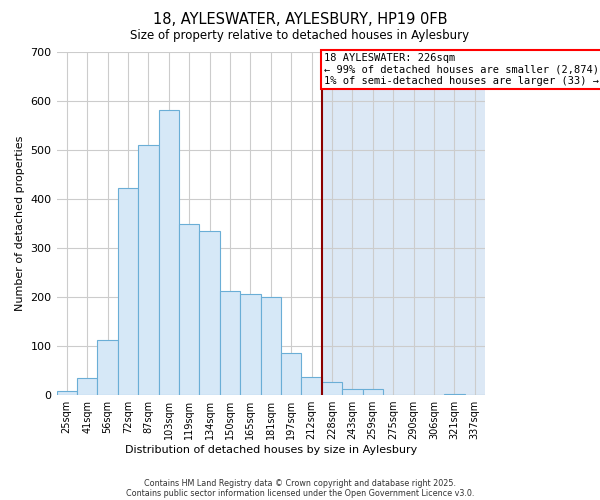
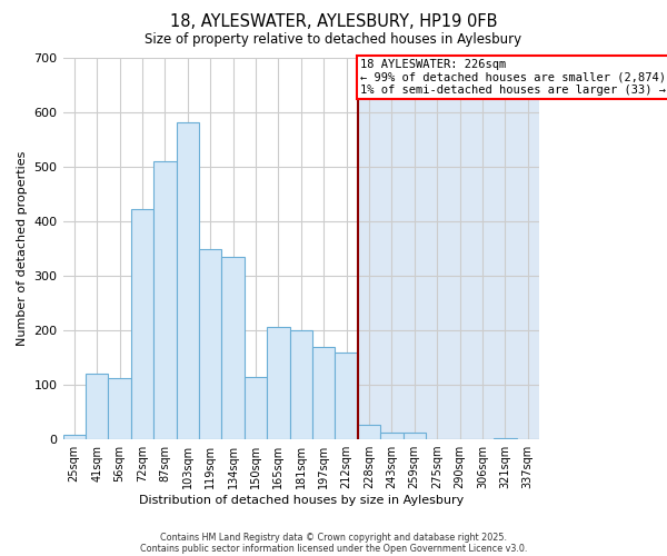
41sqm: 35 -> 120
150sqm: 212 -> 115
197sqm: 85 -> 170
212sqm: 37 -> 160
